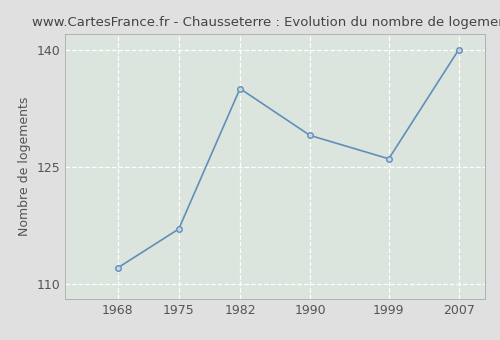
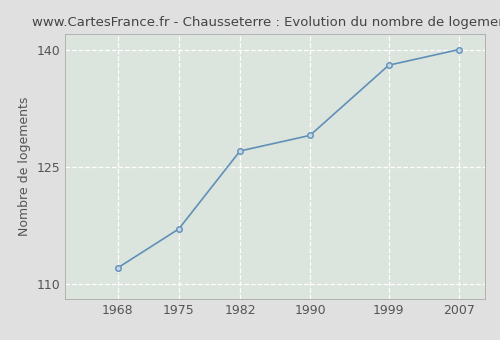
1982: 135 -> 127
1999: 126 -> 138
